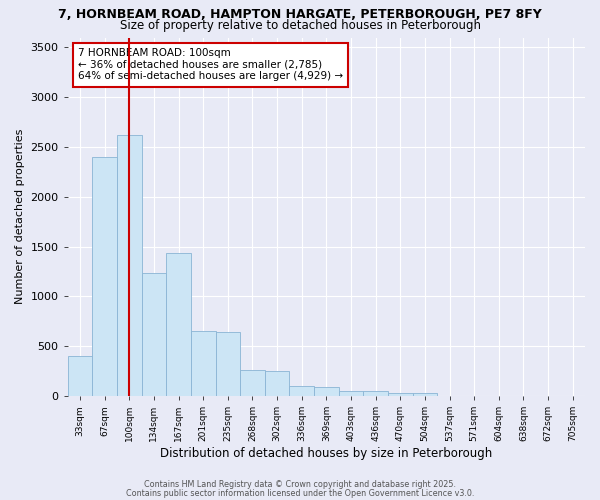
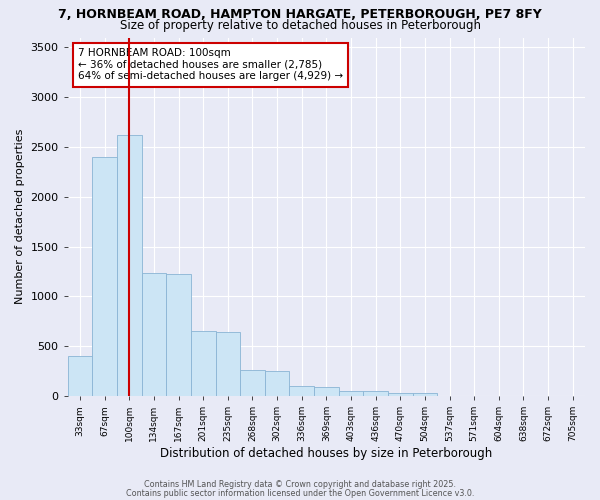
167sqm: 1440 -> 1230
